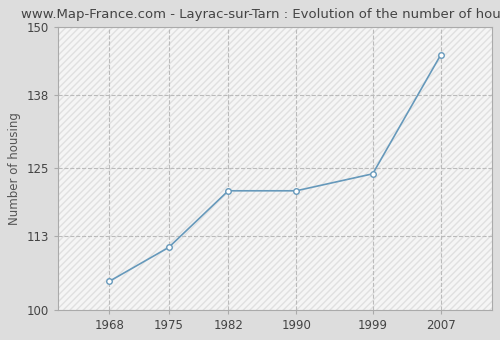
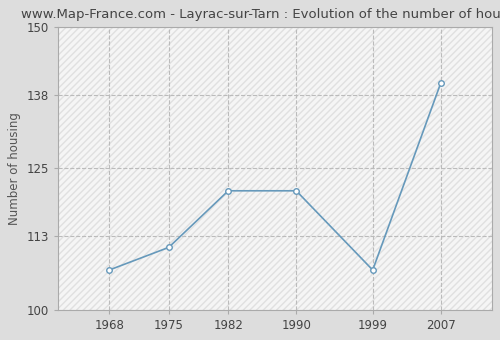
1968: 105 -> 107
1999: 124 -> 107
2007: 145 -> 140
